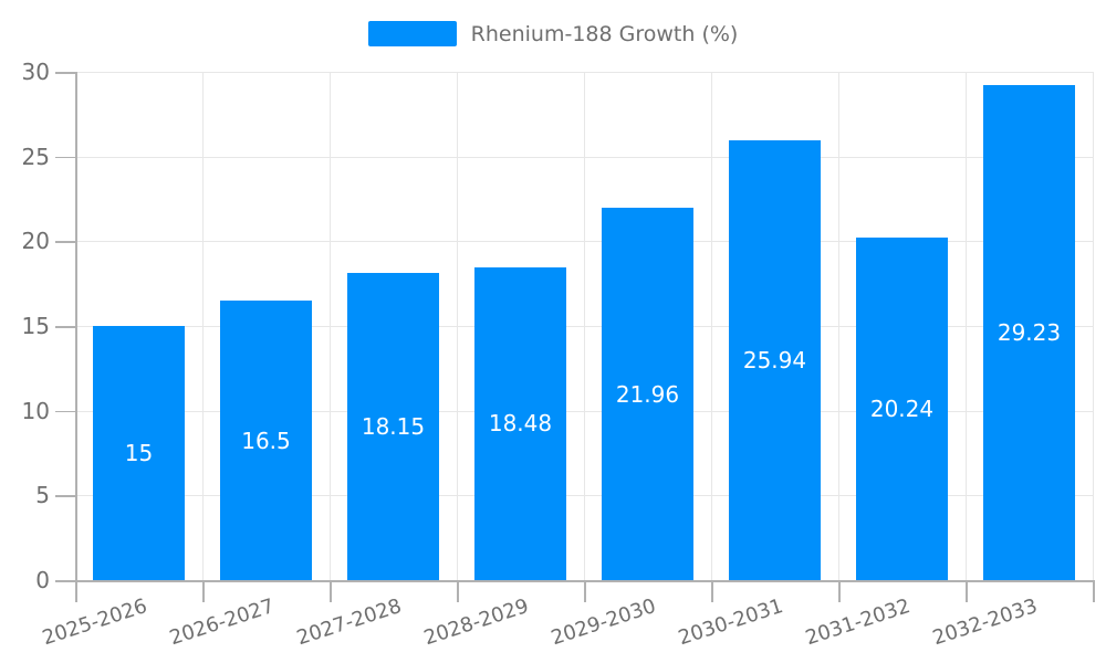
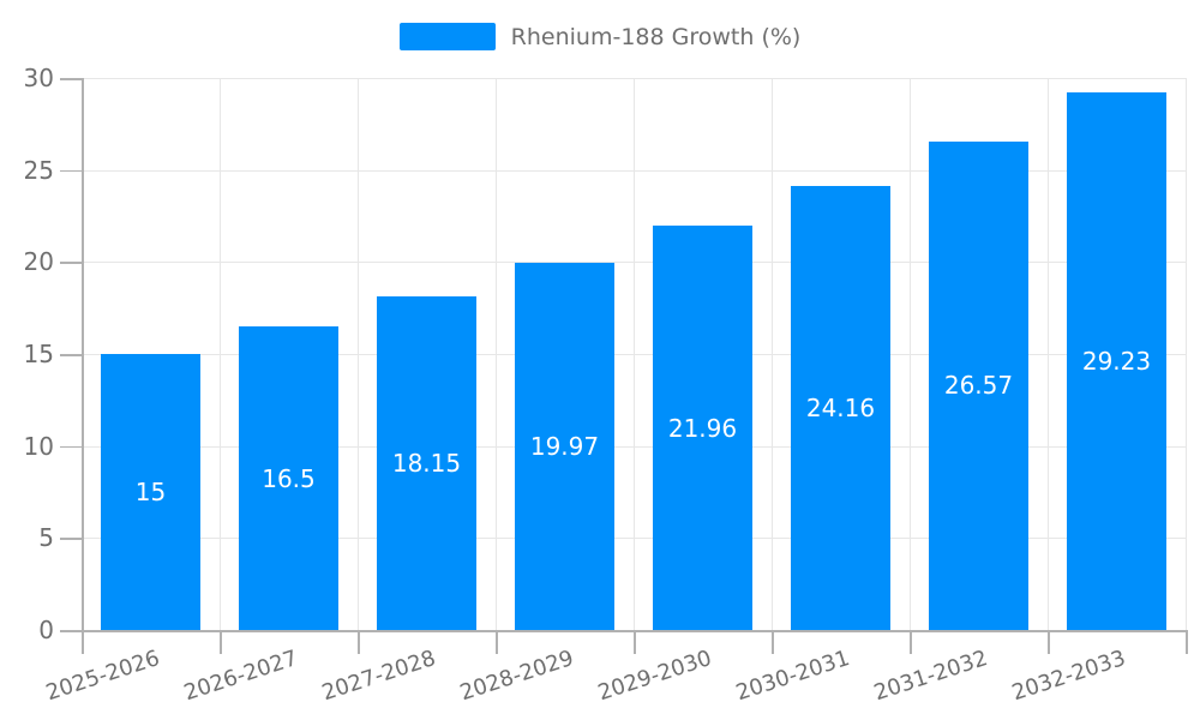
2028-2029: 18.48 -> 19.97
2030-2031: 25.94 -> 24.16
2031-2032: 20.24 -> 26.57
